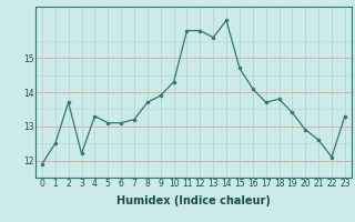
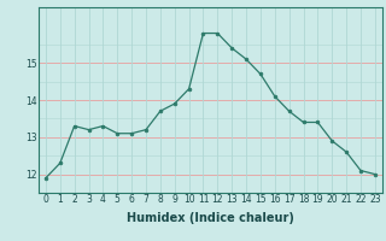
1: 12.5 -> 12.3
2: 13.7 -> 13.3
3: 12.2 -> 13.2
13: 15.6 -> 15.4
14: 16.1 -> 15.1
18: 13.8 -> 13.4
23: 13.3 -> 12.0
